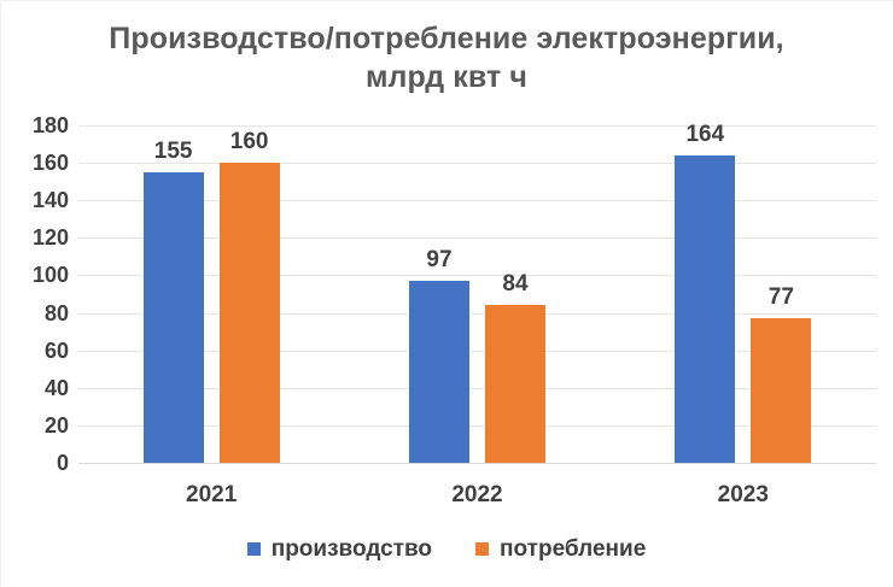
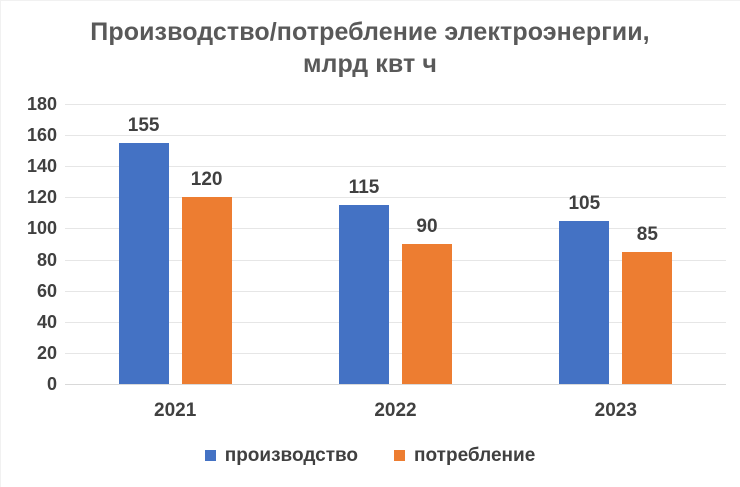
потребление/2021: 160 -> 120
производство/2022: 97 -> 115
потребление/2022: 84 -> 90
производство/2023: 164 -> 105
потребление/2023: 77 -> 85
